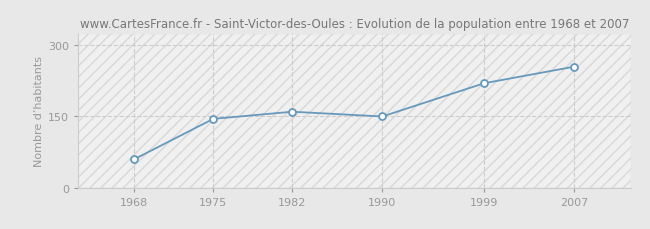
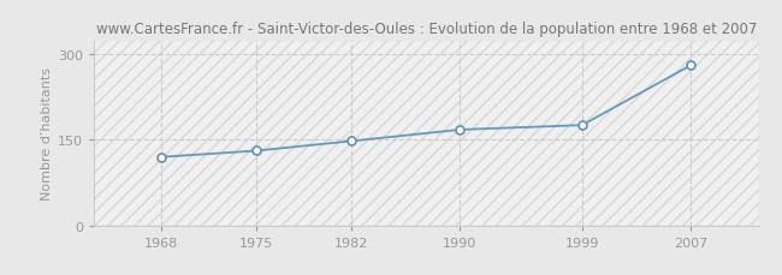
1968: 60 -> 120
1975: 145 -> 131
1982: 160 -> 148
1990: 150 -> 168
1999: 220 -> 176
2007: 255 -> 281
